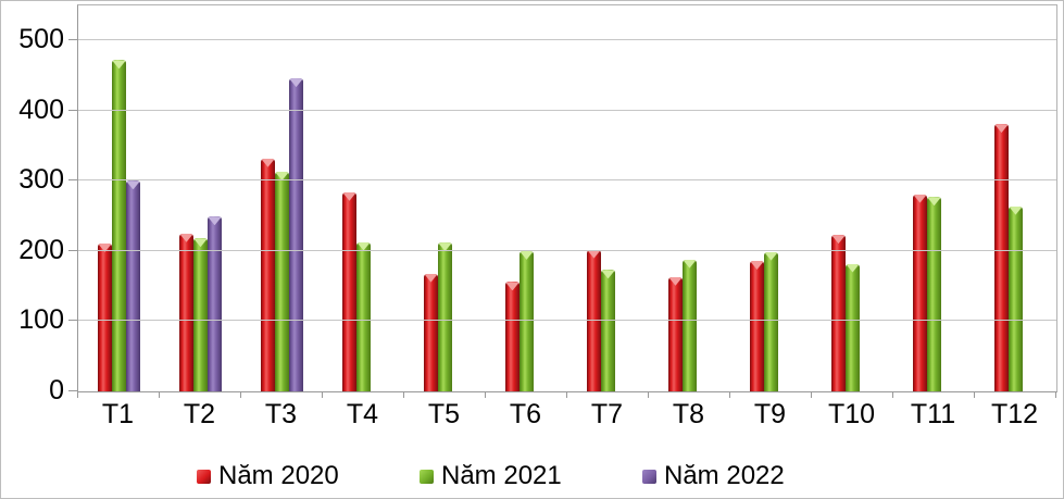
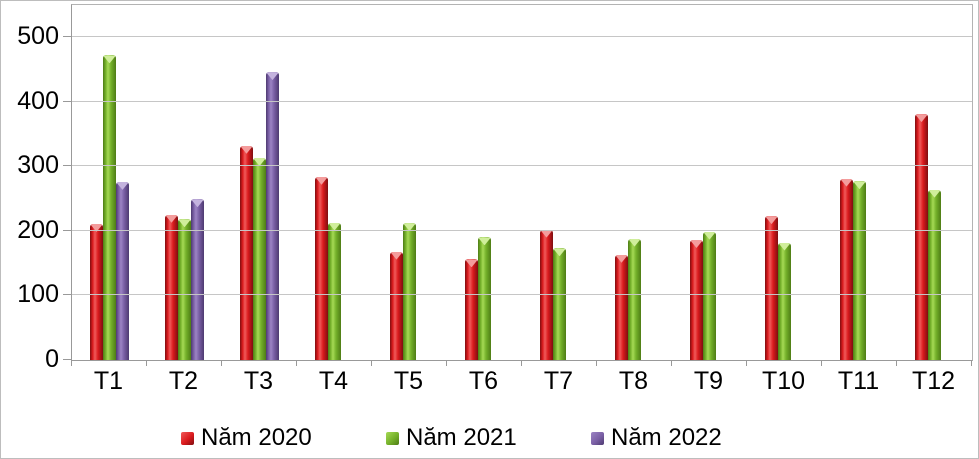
Năm 2022/T1: 300 -> 280
Năm 2021/T6: 200 -> 190
